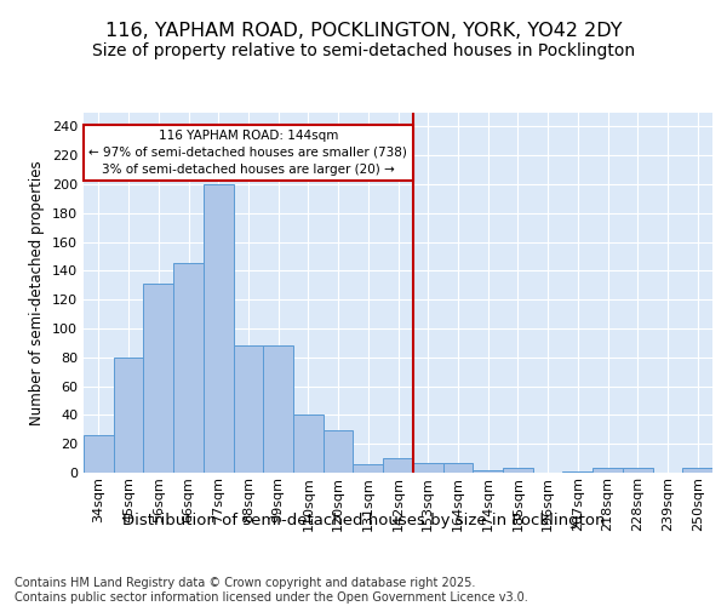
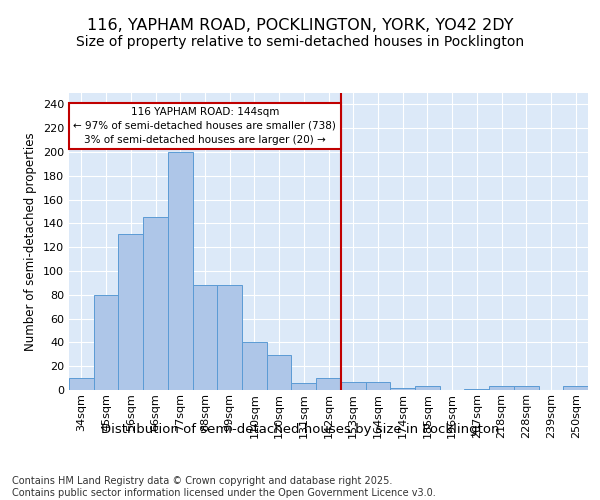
34sqm: 26 -> 10
